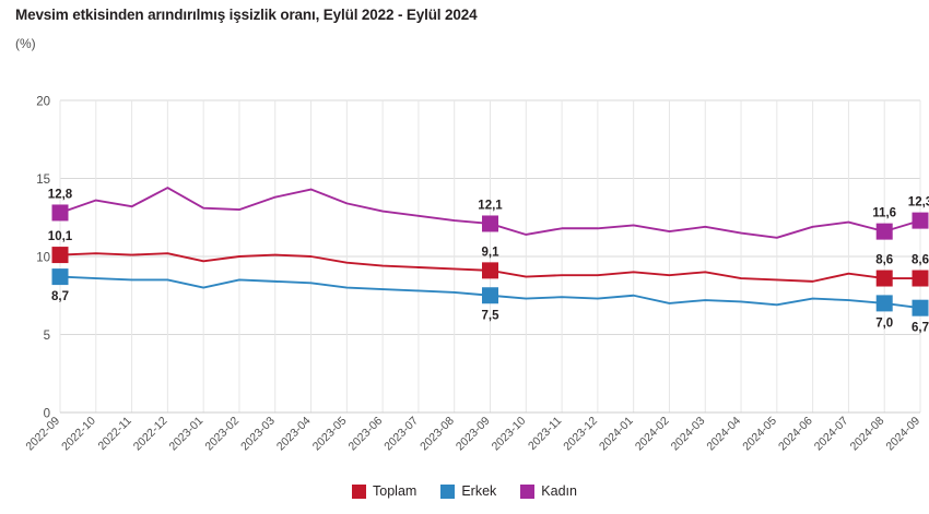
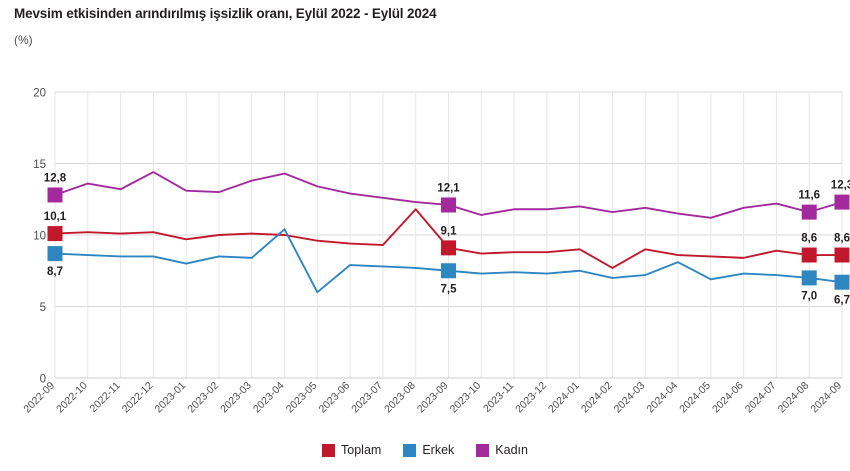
Erkek/2023-04: 8.3 -> 10.4
Erkek/2023-05: 8.0 -> 6.0
Toplam/2023-08: 9.2 -> 11.8
Toplam/2024-02: 8.8 -> 7.7
Erkek/2024-04: 7.1 -> 8.1
